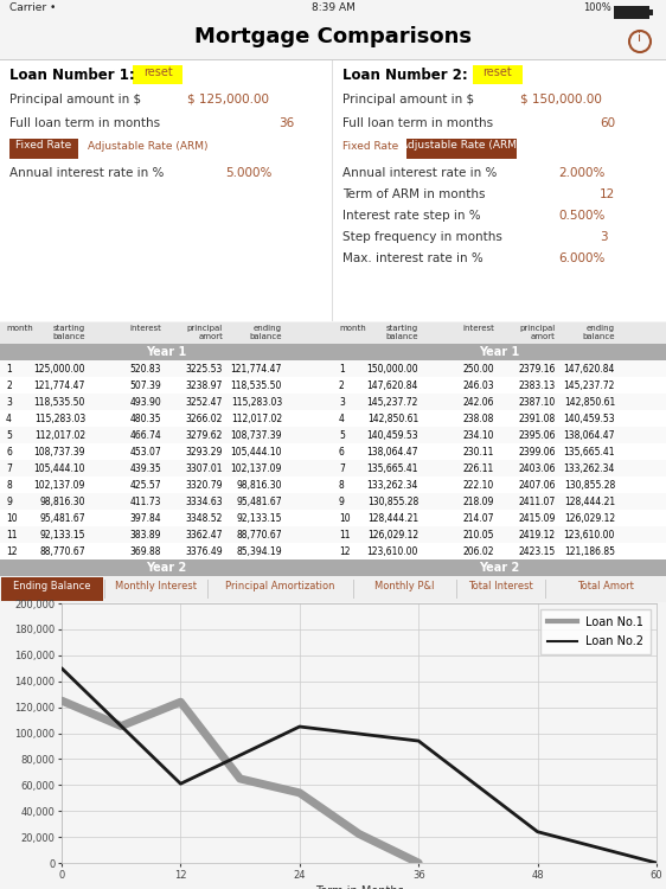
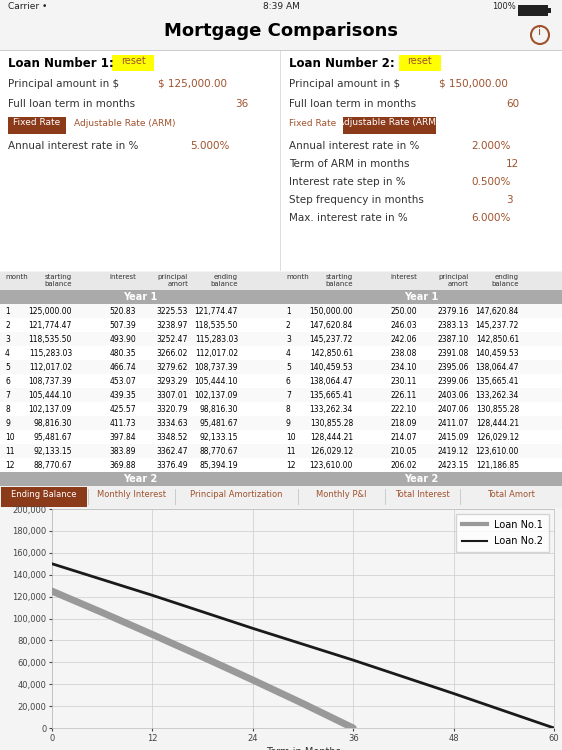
Loan No.1/12: 124,000 -> 85,000
Loan No.2/12: 61,000 -> 121,000
Loan No.1/24: 54,000 -> 44,000
Loan No.2/24: 105,000 -> 91,000
Loan No.2/36: 94,000 -> 62,000
Loan No.2/48: 24,000 -> 32,000
